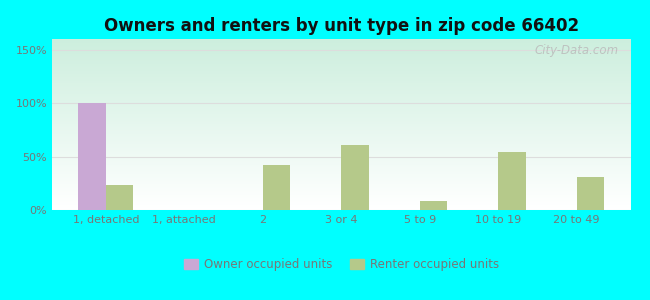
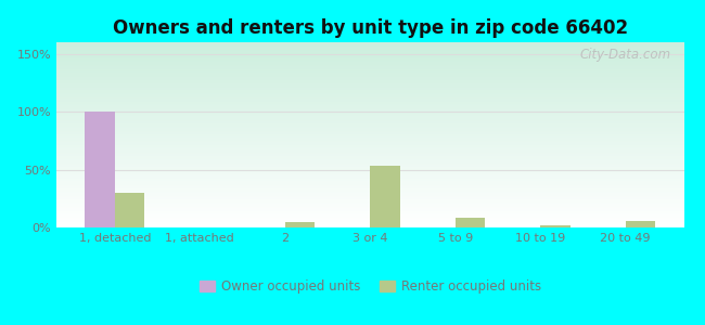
Renter occupied units/1, detached: 23% -> 30%
Renter occupied units/2: 42% -> 5%
Renter occupied units/3 or 4: 61% -> 53%
Renter occupied units/10 to 19: 54% -> 2%
Renter occupied units/20 to 49: 31% -> 6%
